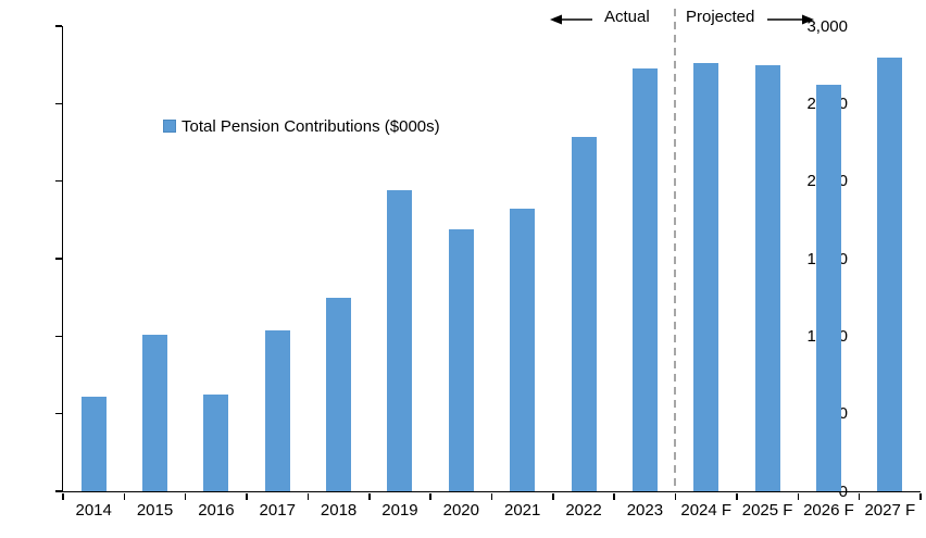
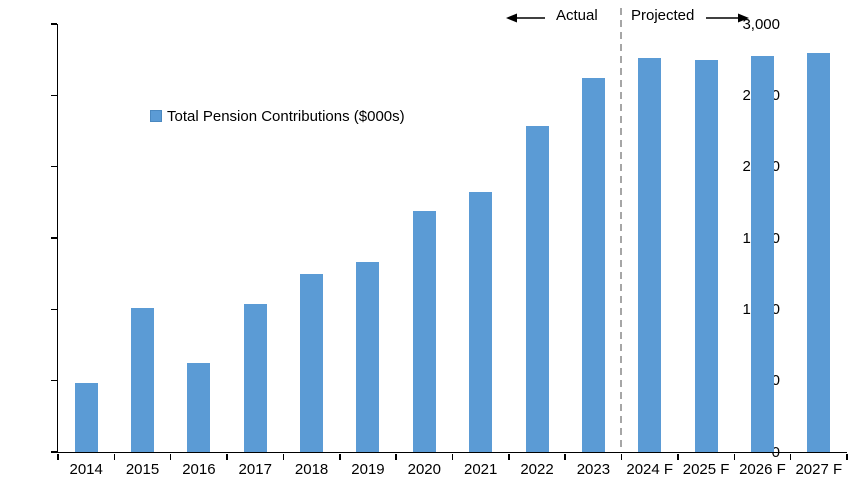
2014: 610 -> 480
2019: 1940 -> 1330
2023: 2730 -> 2620
2026 F: 2620 -> 2780
